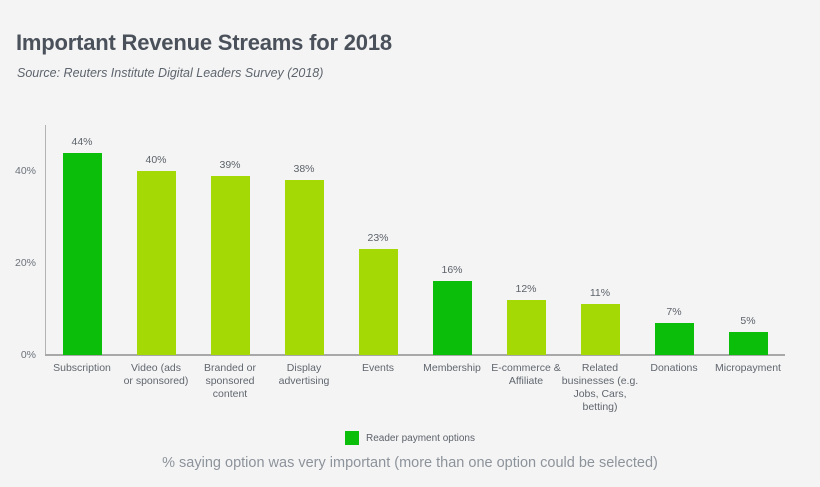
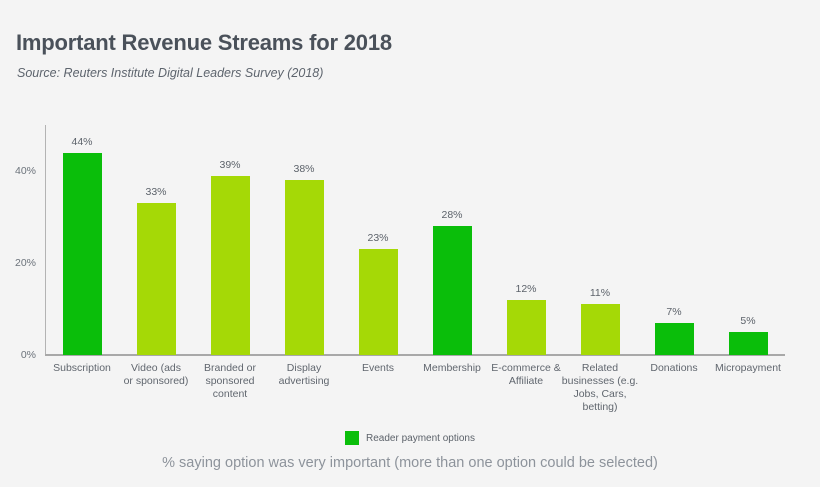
Video (ads or sponsored): 40% -> 33%
Membership: 16% -> 28%
